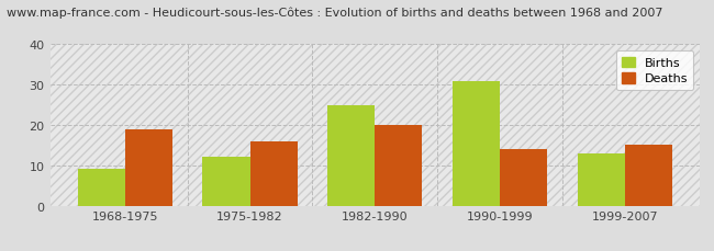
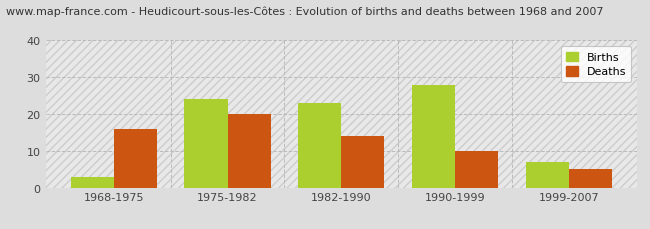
Births/1968-1975: 9 -> 3
Deaths/1968-1975: 19 -> 16
Births/1975-1982: 12 -> 24
Deaths/1975-1982: 16 -> 20
Births/1982-1990: 25 -> 23
Deaths/1982-1990: 20 -> 14
Births/1990-1999: 31 -> 28
Deaths/1990-1999: 14 -> 10
Births/1999-2007: 13 -> 7
Deaths/1999-2007: 15 -> 5
